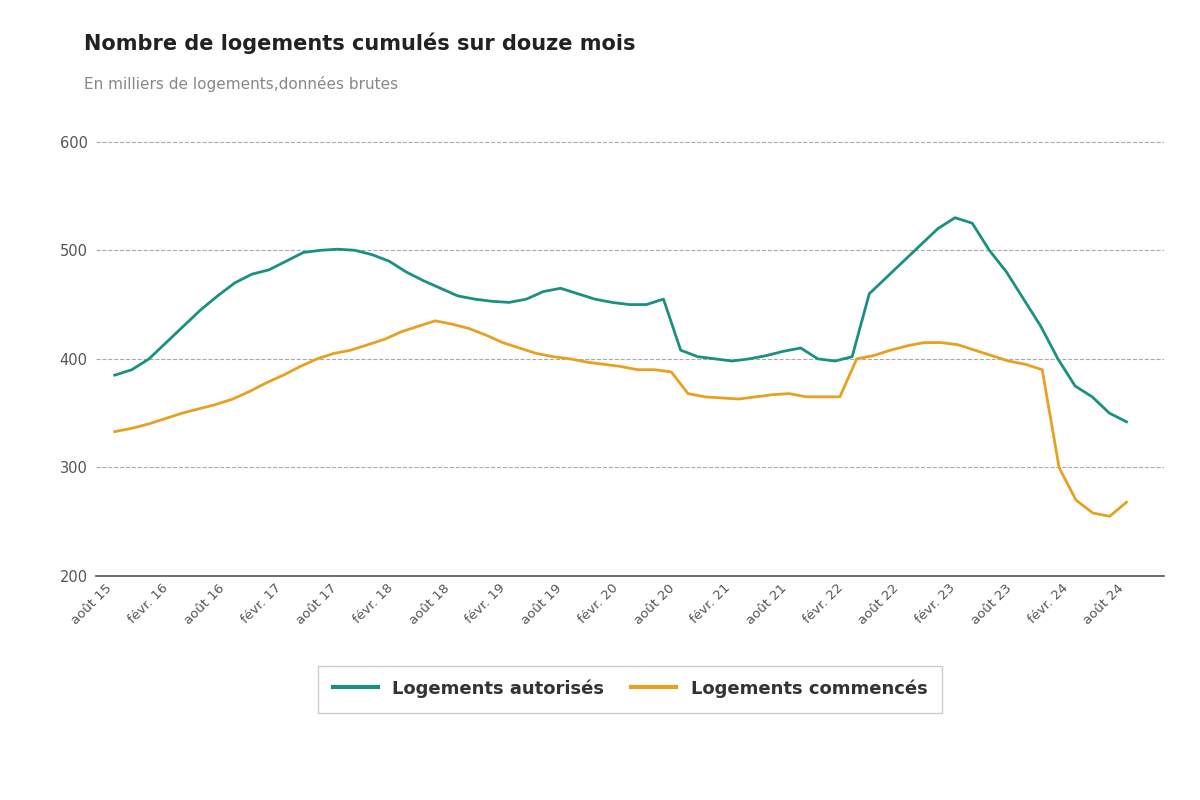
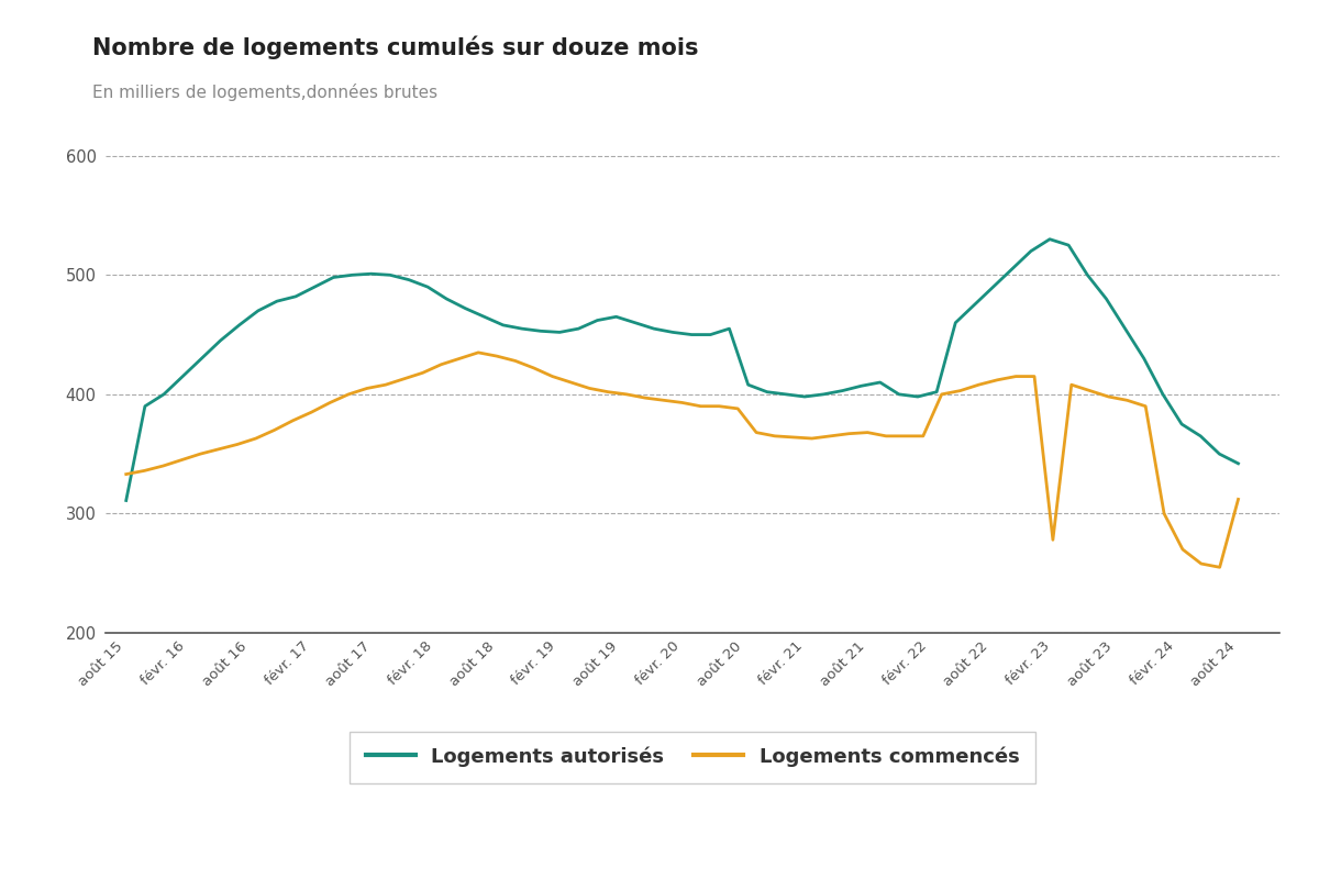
Logements autorisés/août 15: 385 -> 311
Logements commencés/févr. 23: 413 -> 278
Logements commencés/août 24: 268 -> 312
